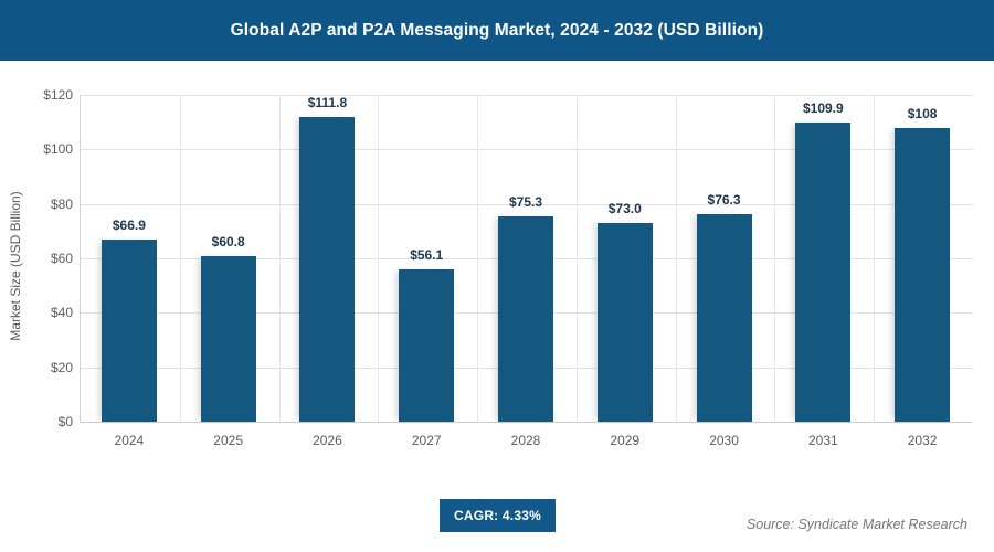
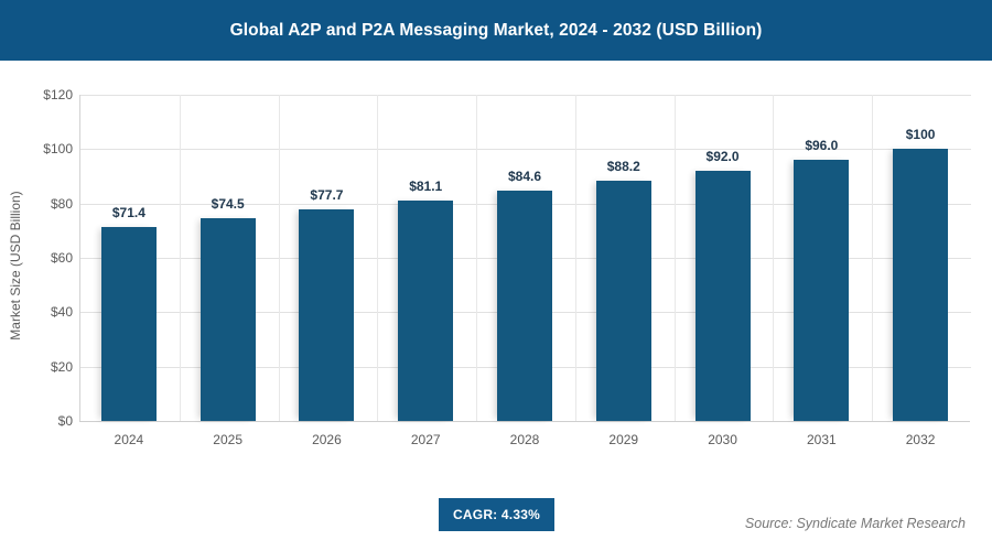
2024: $66.9 -> $71.4
2025: $60.8 -> $74.5
2026: $111.8 -> $77.7
2027: $56.1 -> $81.1
2028: $75.3 -> $84.6
2029: $73.0 -> $88.2
2030: $76.3 -> $92.0
2031: $109.9 -> $96.0
2032: $108 -> $100
